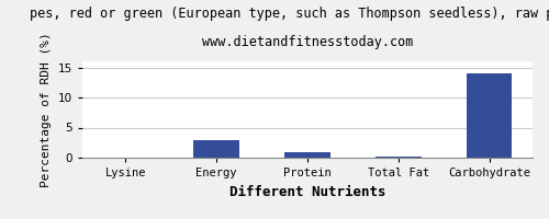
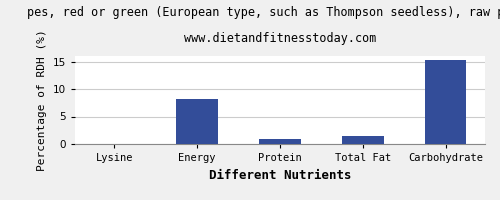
Energy: 3.0 -> 8.2
Total Fat: 0.1 -> 1.4
Carbohydrate: 14.0 -> 15.2
